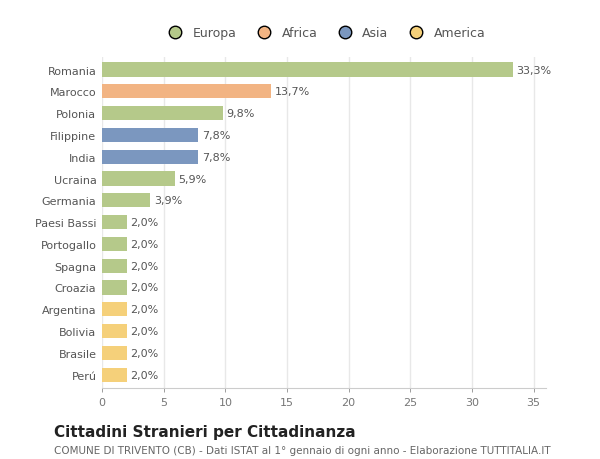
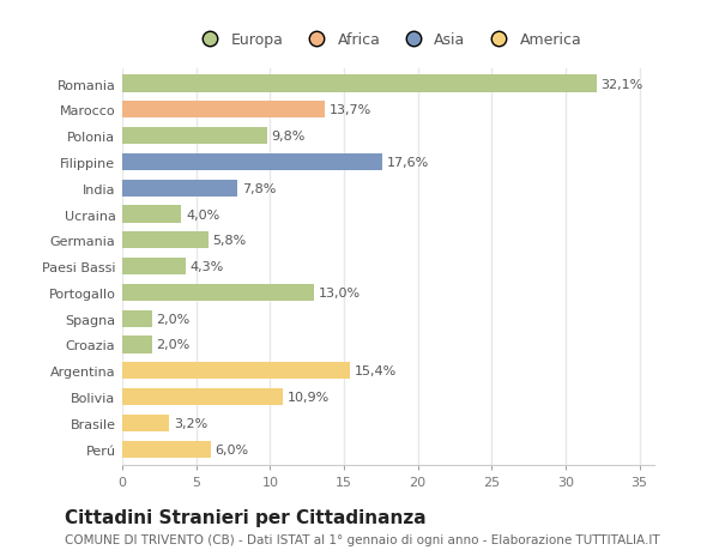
Romania: 33,3% -> 32,1%
Filippine: 7,8% -> 17,6%
Ucraina: 5,9% -> 4,0%
Germania: 3,9% -> 5,8%
Paesi Bassi: 2,0% -> 4,3%
Portogallo: 2,0% -> 13,0%
Argentina: 2,0% -> 15,4%
Bolivia: 2,0% -> 10,9%
Brasile: 2,0% -> 3,2%
Perú: 2,0% -> 6,0%
